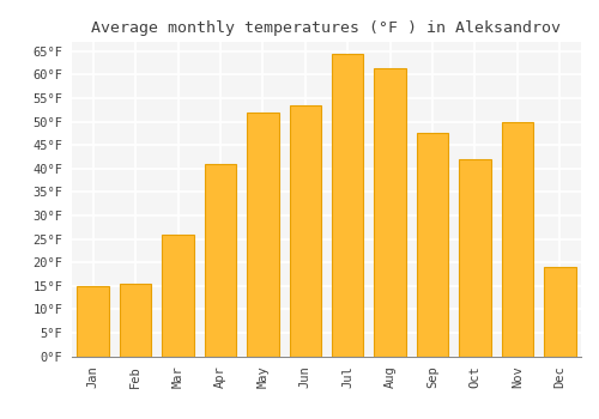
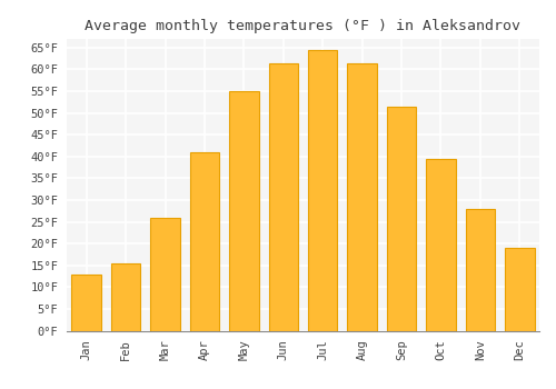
Jan: 15.0°F -> 13.0°F
May: 52.0°F -> 55.0°F
Jun: 53.5°F -> 61.5°F
Sep: 47.5°F -> 51.5°F
Oct: 42.0°F -> 39.5°F
Nov: 50.0°F -> 28.0°F
